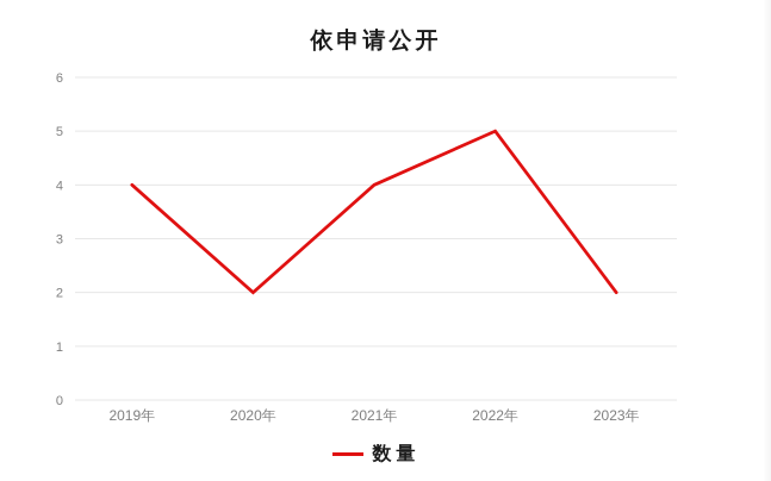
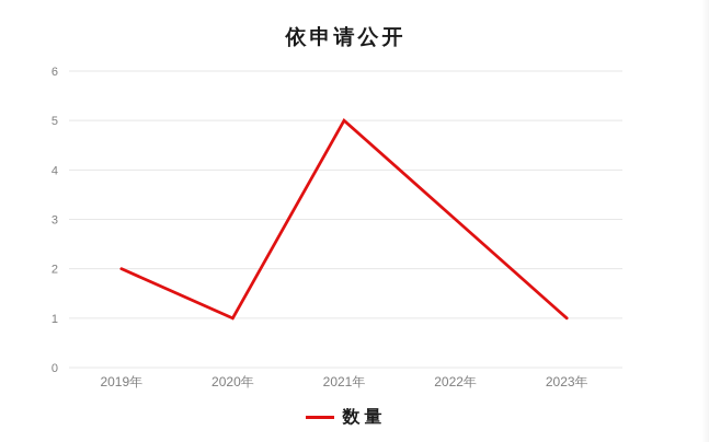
2019年: 4 -> 2
2020年: 2 -> 1
2021年: 4 -> 5
2022年: 5 -> 3
2023年: 2 -> 1
